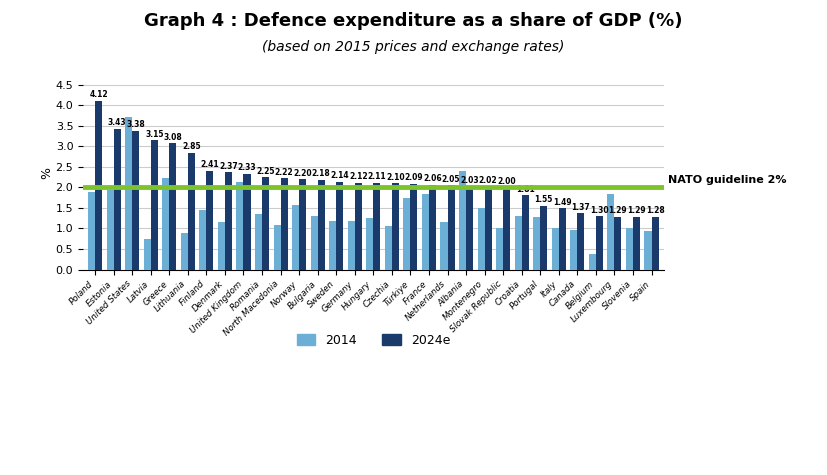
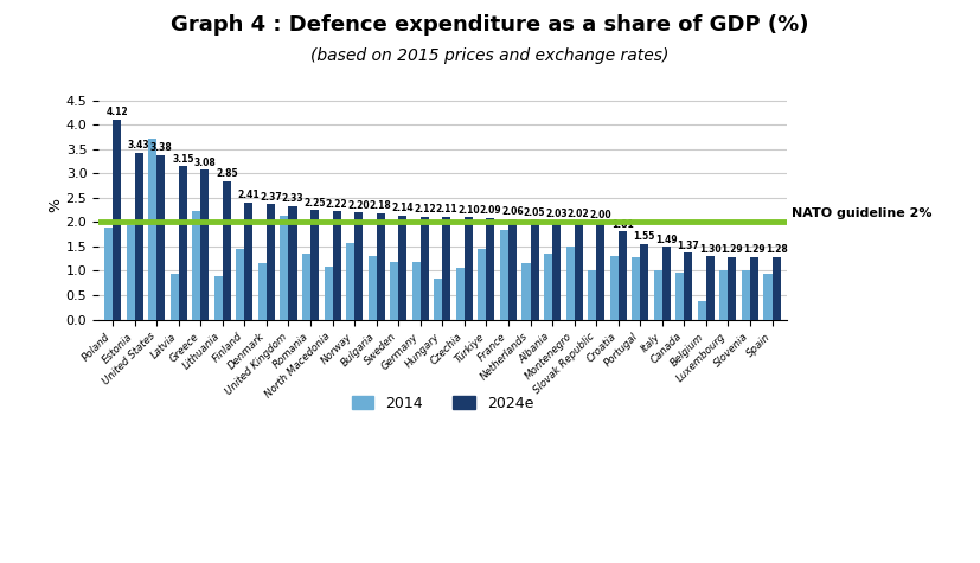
2014/Latvia: 0.75 -> 0.94
2014/Hungary: 1.25 -> 0.85
2014/Türkiye: 1.75 -> 1.45
2014/Albania: 2.40 -> 1.36
2014/Luxembourg: 1.85 -> 1.00
